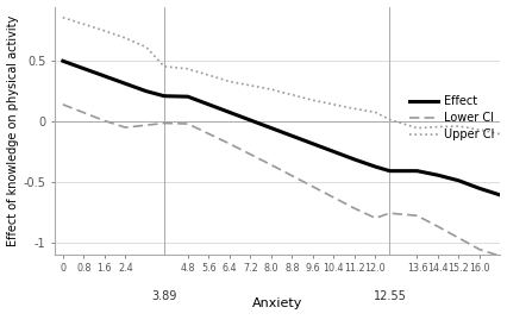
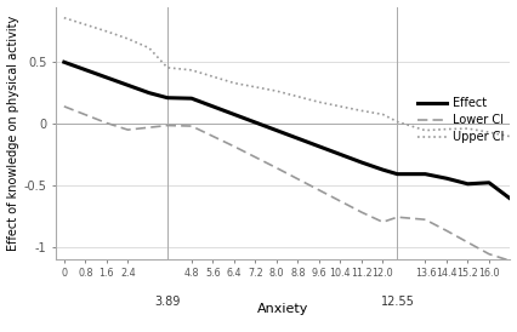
Effect/16.0: -0.56 -> -0.48
